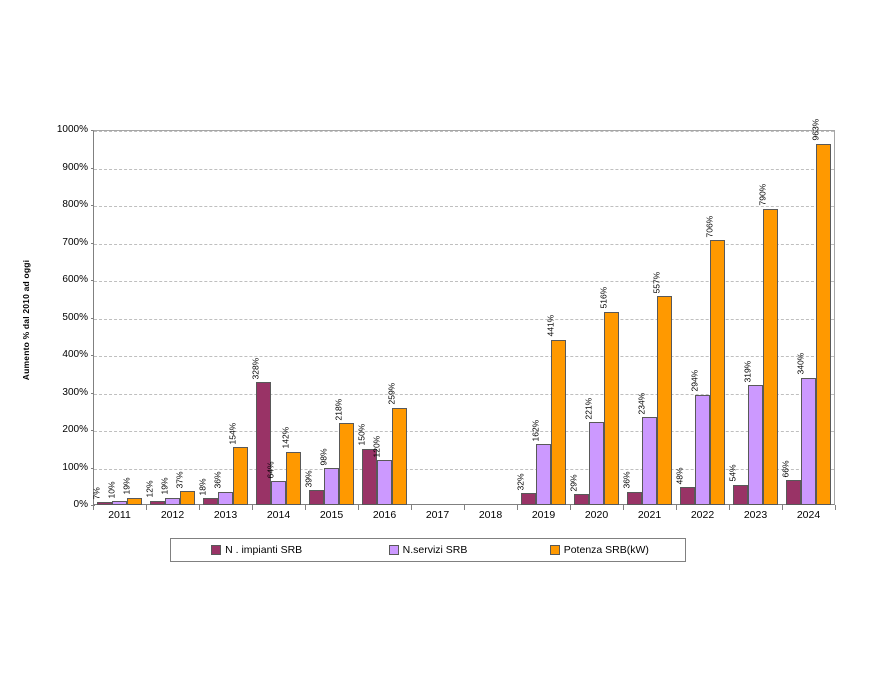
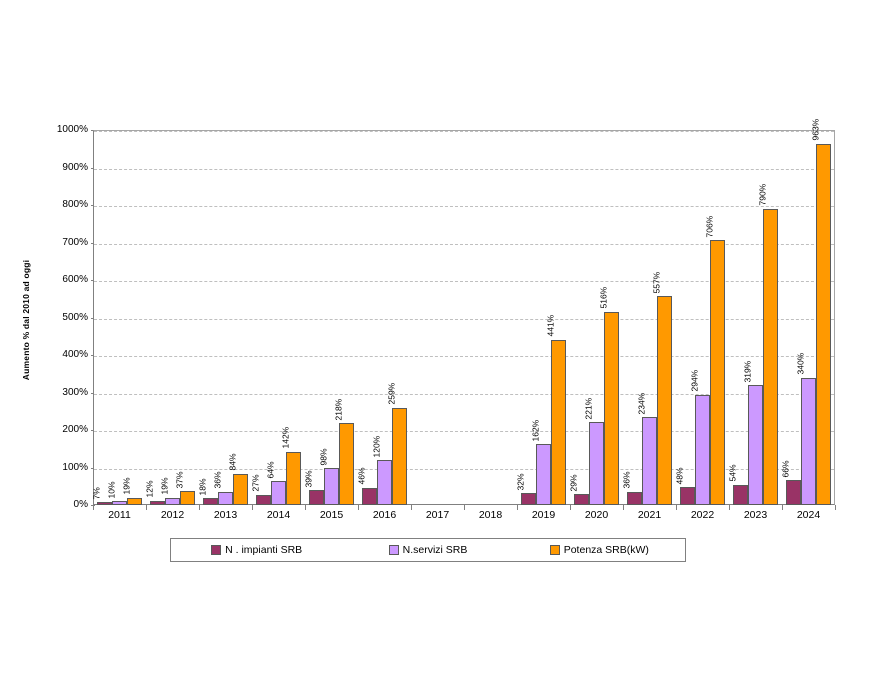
Potenza SRB(kW)/2013: 154% -> 84%
N . impianti SRB/2014: 328% -> 27%
N . impianti SRB/2016: 150% -> 46%
